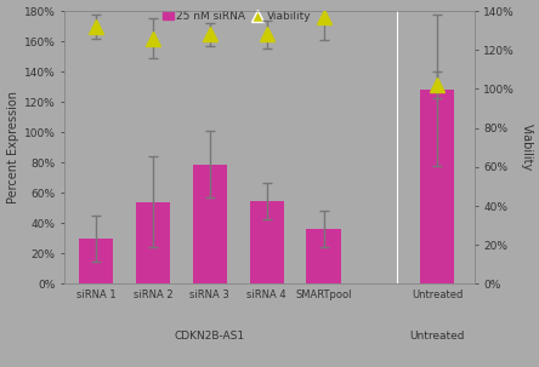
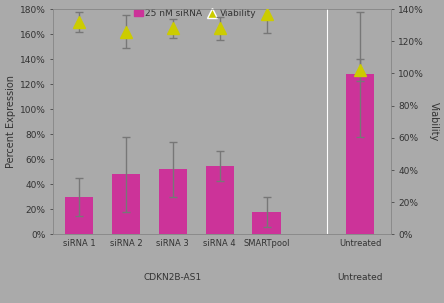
25 nM siRNA/siRNA 2: 54% -> 48%
25 nM siRNA/siRNA 3: 79% -> 52%
25 nM siRNA/SMARTpool: 36% -> 18%
